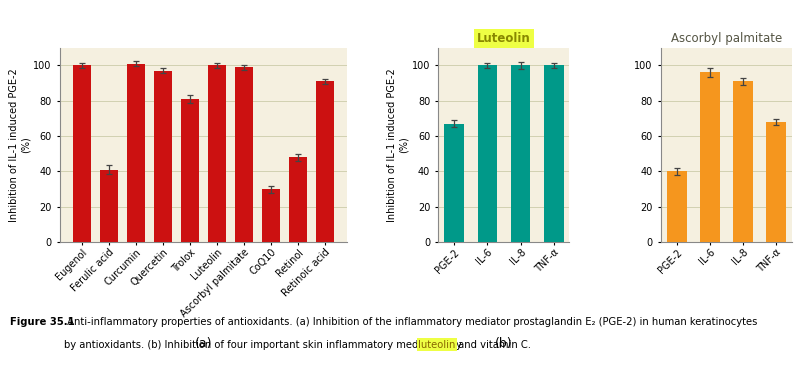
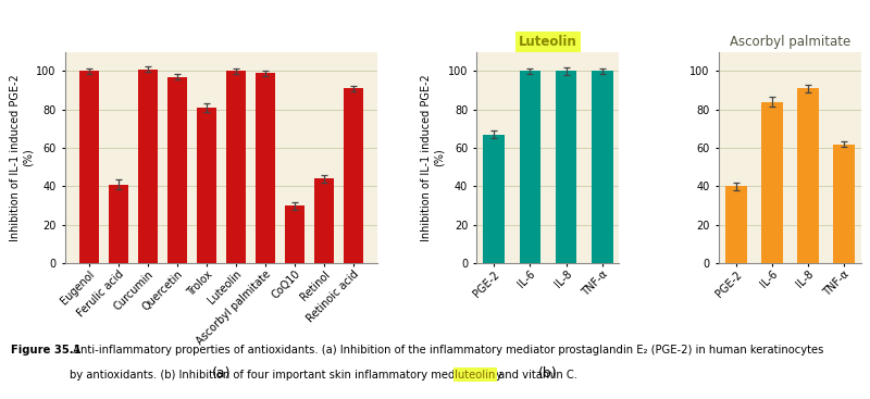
Retinol: 48 -> 44
Ascorbyl palmitate/IL-6: 96 -> 84
Ascorbyl palmitate/TNF-α: 68 -> 62
